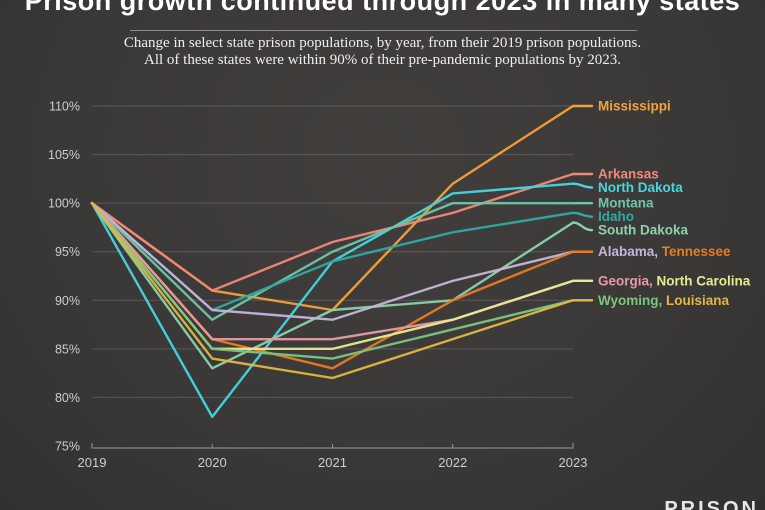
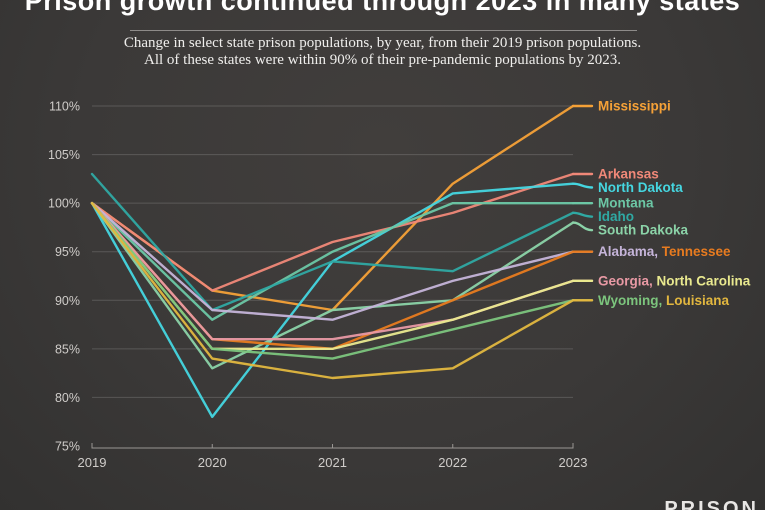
Idaho/2019: 100% -> 103%
Tennessee/2021: 83% -> 85%
Idaho/2022: 97% -> 93%
Louisiana/2022: 86% -> 83%
